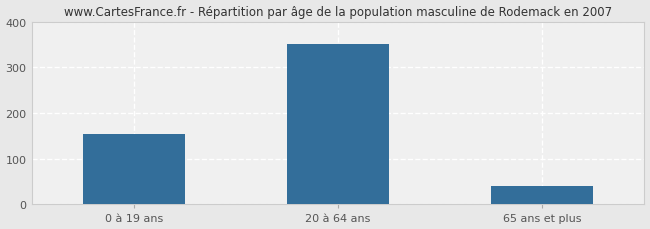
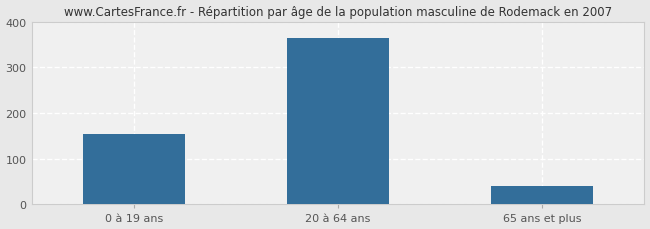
20 à 64 ans: 350 -> 365
